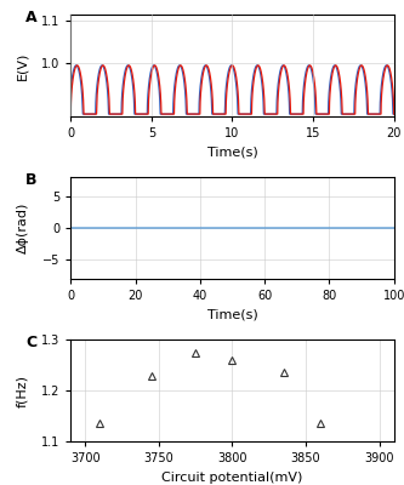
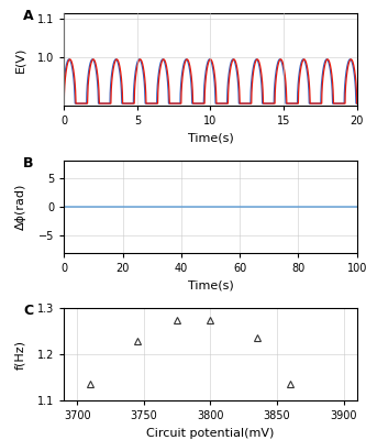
3800: 1.260 -> 1.275
